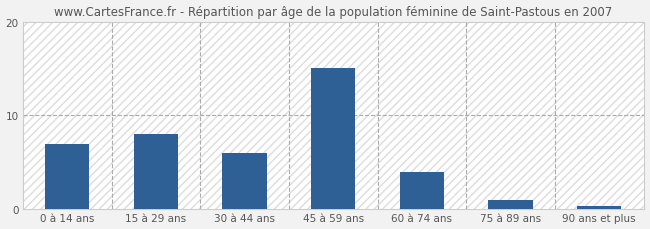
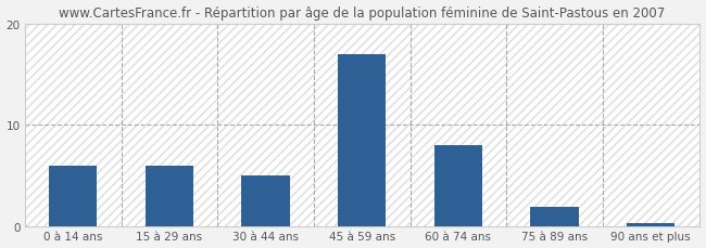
0 à 14 ans: 7.0 -> 6.0
15 à 29 ans: 8.0 -> 6.0
30 à 44 ans: 6.0 -> 5.0
45 à 59 ans: 15.0 -> 17.0
60 à 74 ans: 4.0 -> 8.0
75 à 89 ans: 1.0 -> 2.0
